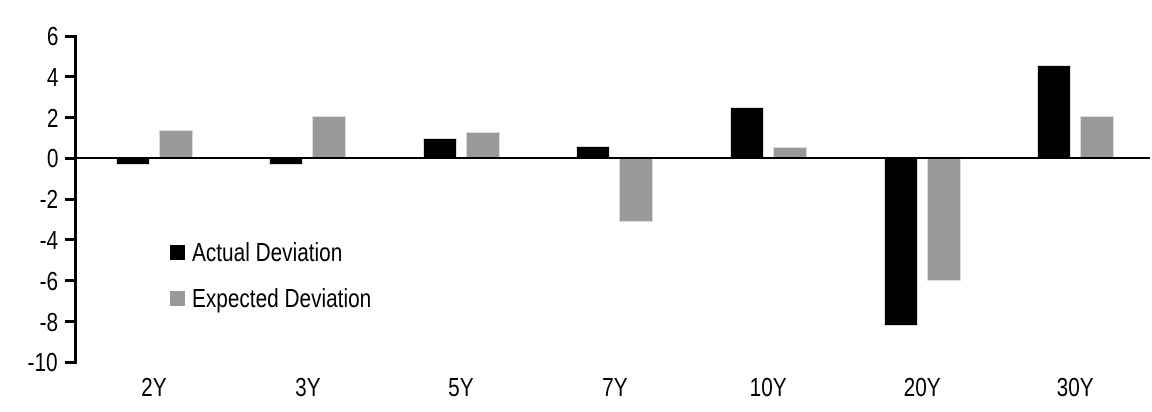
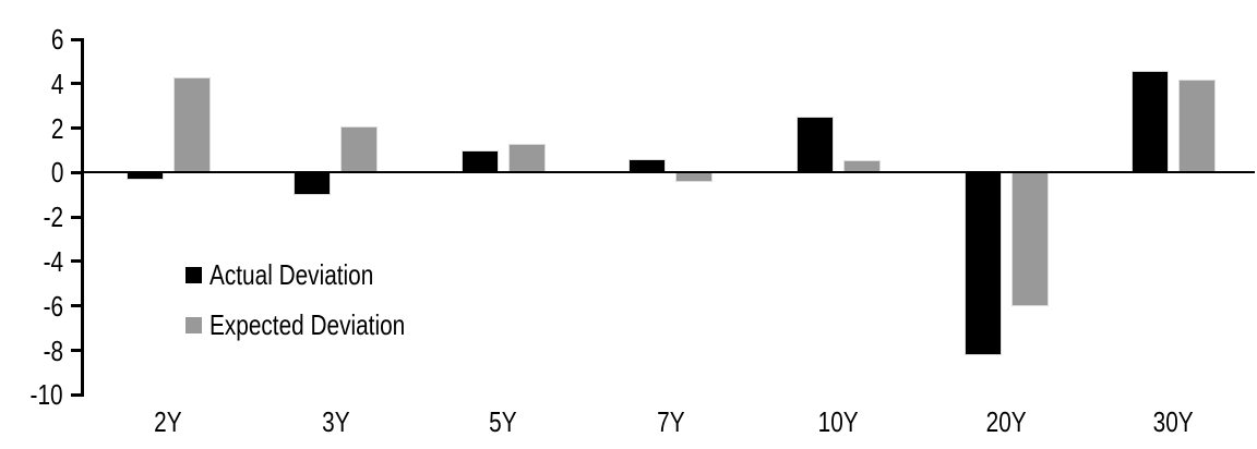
Expected Deviation/2Y: 1.4 -> 4.3
Actual Deviation/3Y: -0.3 -> -1.0
Expected Deviation/7Y: -3.1 -> -0.4
Expected Deviation/30Y: 2.1 -> 4.2
